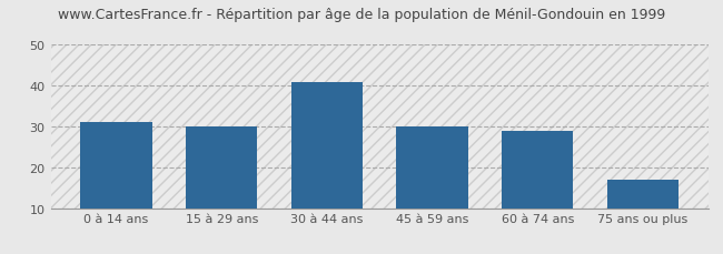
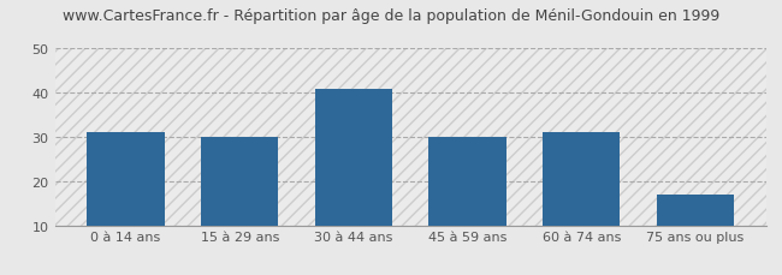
60 à 74 ans: 29 -> 31
